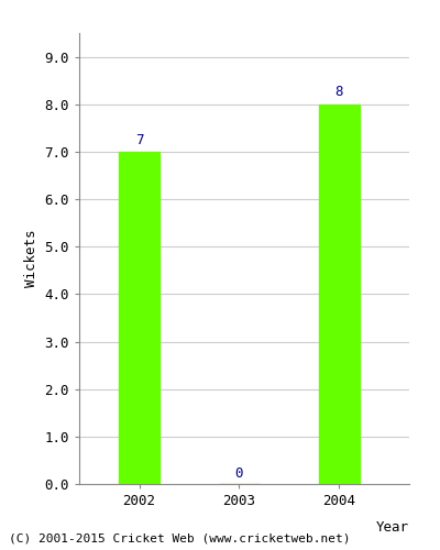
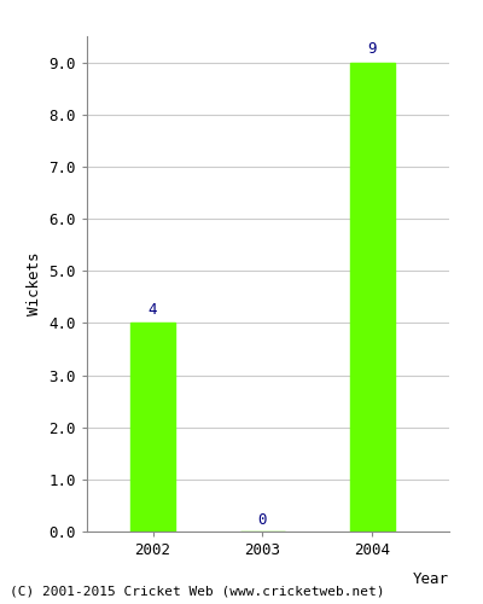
2002: 7 -> 4
2004: 8 -> 9
